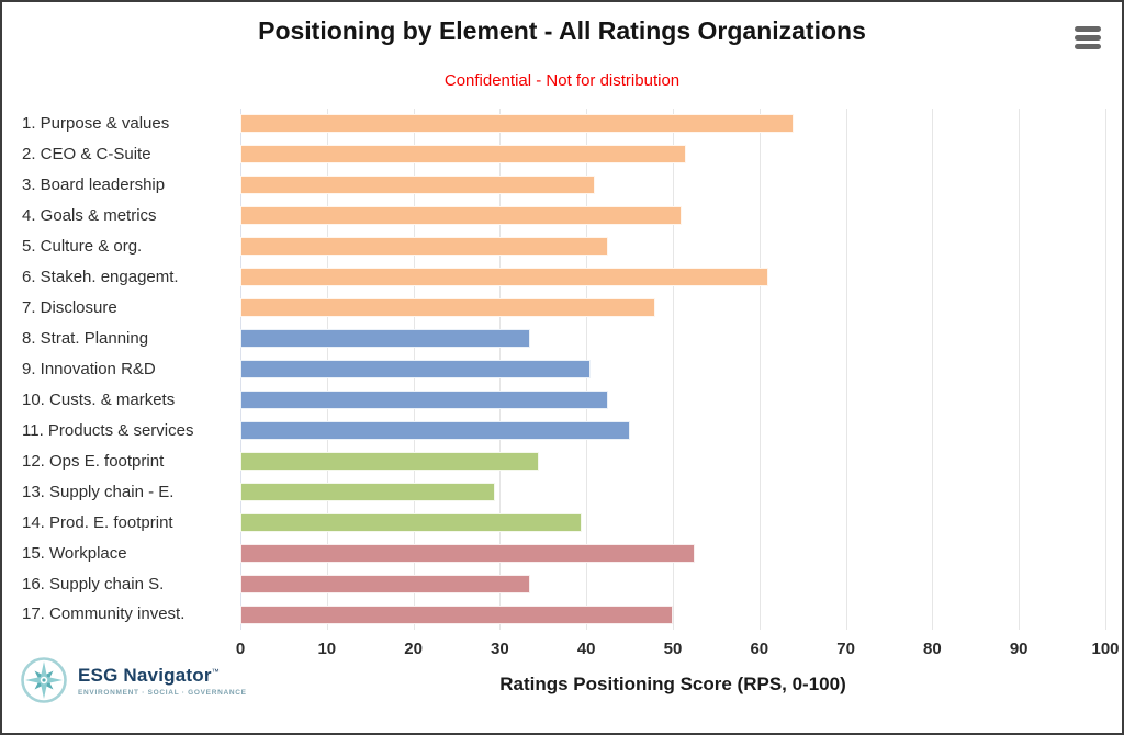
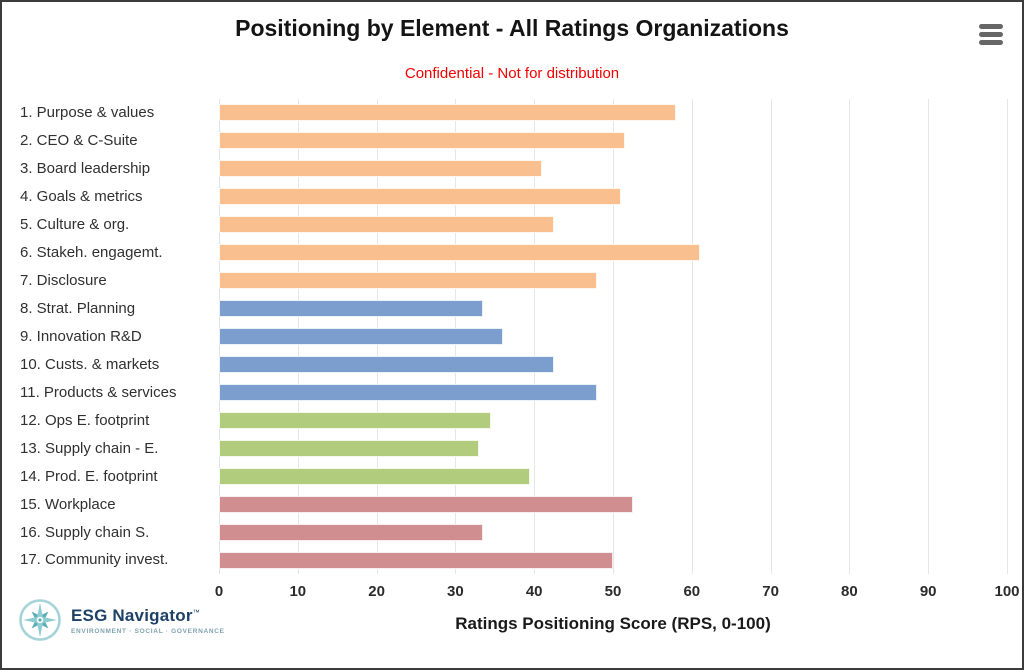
1. Purpose & values: 64 -> 58
9. Innovation R&D: 40 -> 36
11. Products & services: 45 -> 48
13. Supply chain - E.: 30 -> 33
